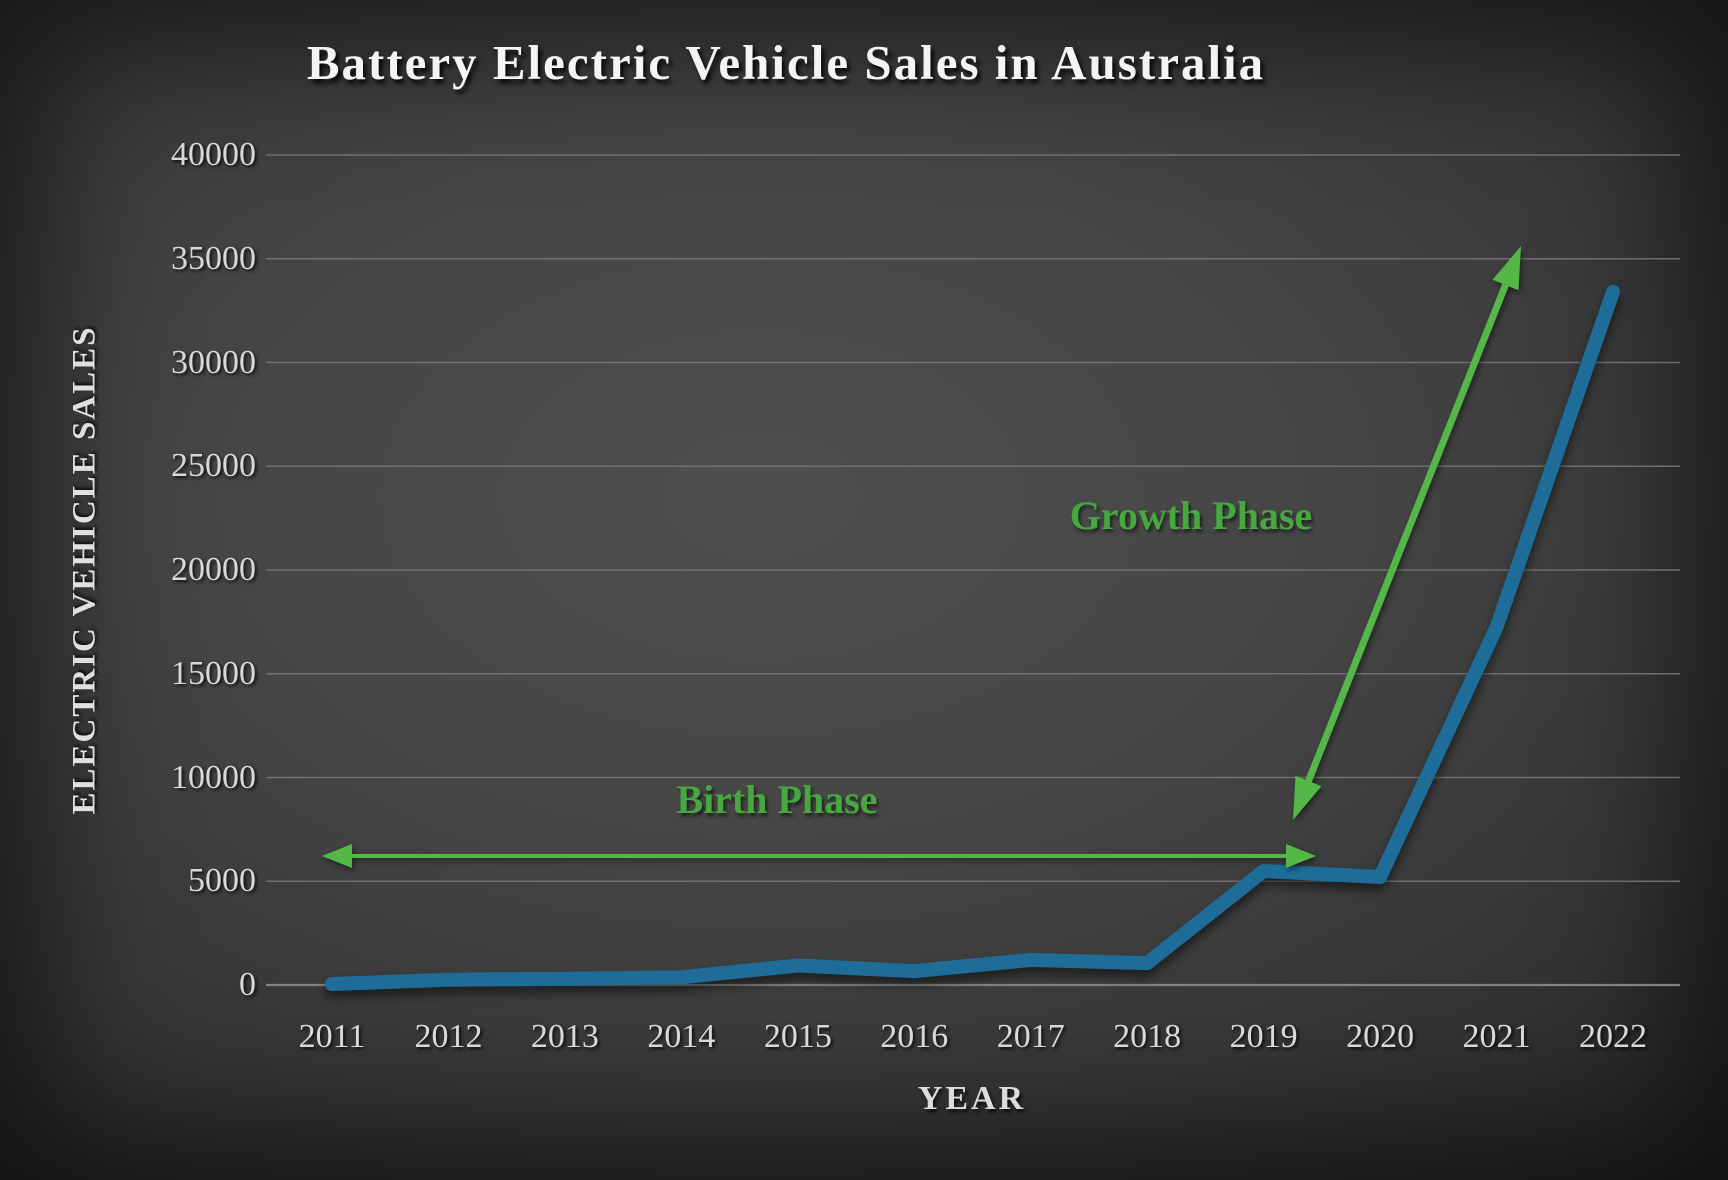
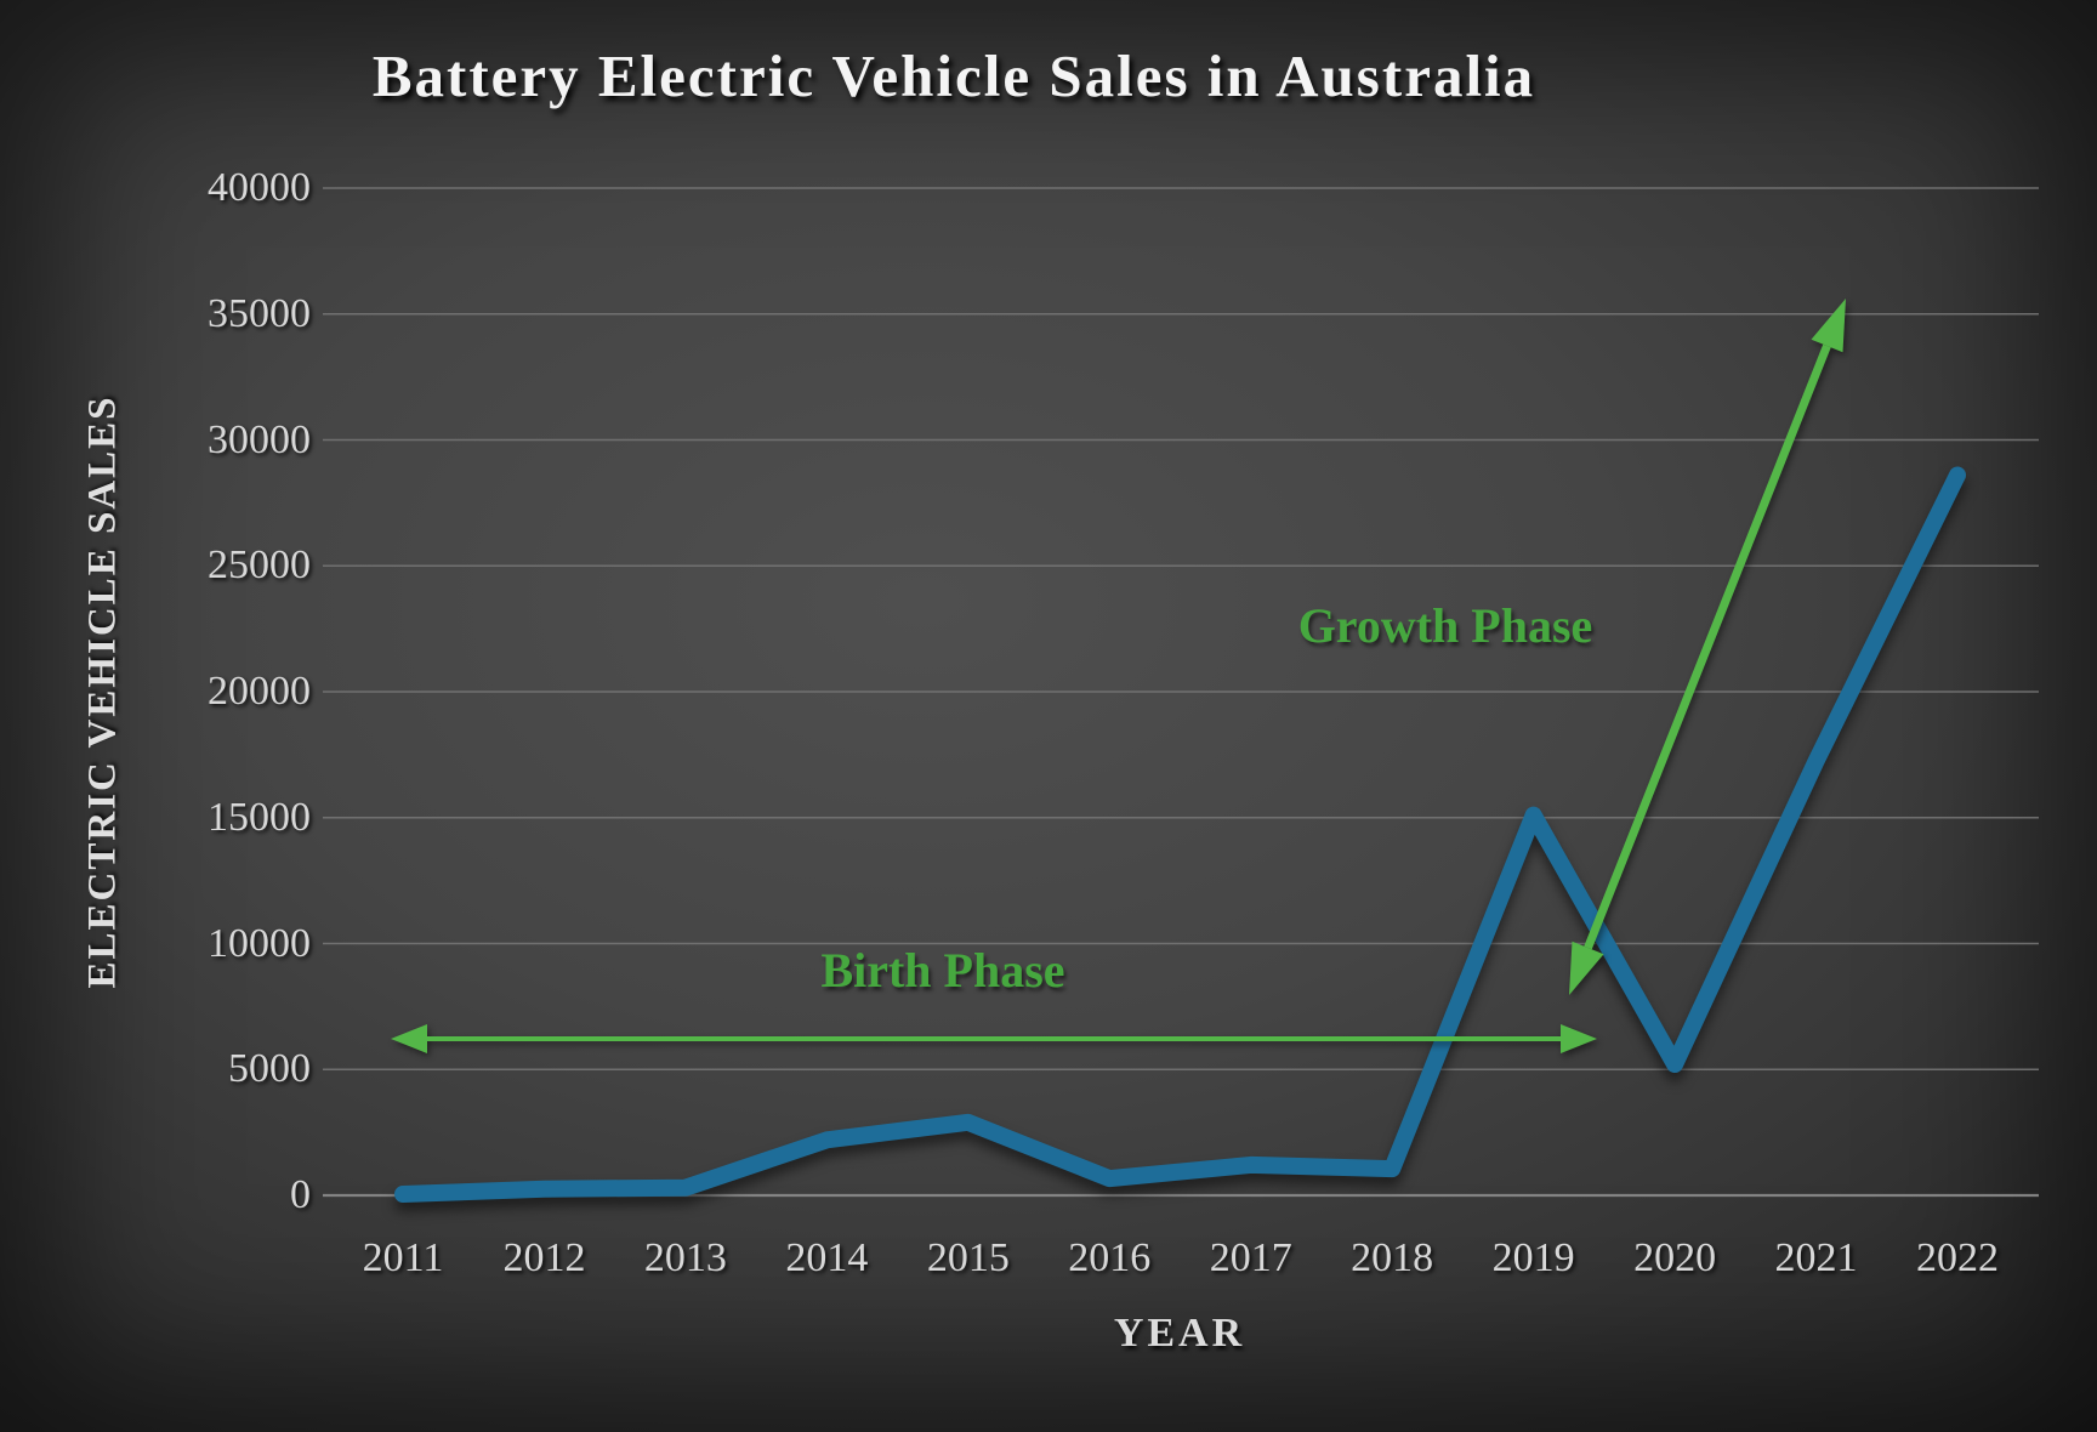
2014: 400 -> 2200
2015: 900 -> 2900
2019: 5500 -> 15100
2022: 33400 -> 28600
